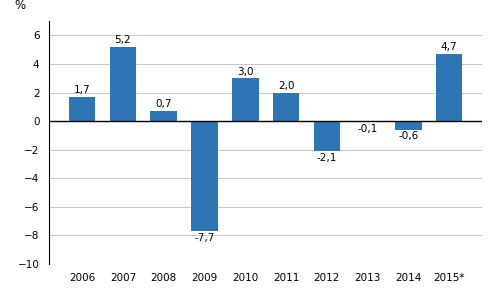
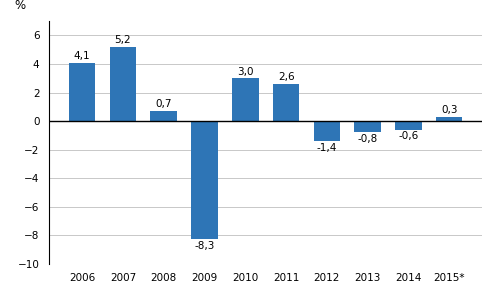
2006: 1,7 -> 4,1
2009: -7,7 -> -8,3
2011: 2,0 -> 2,6
2012: -2,1 -> -1,4
2013: -0,1 -> -0,8
2015*: 4,7 -> 0,3
